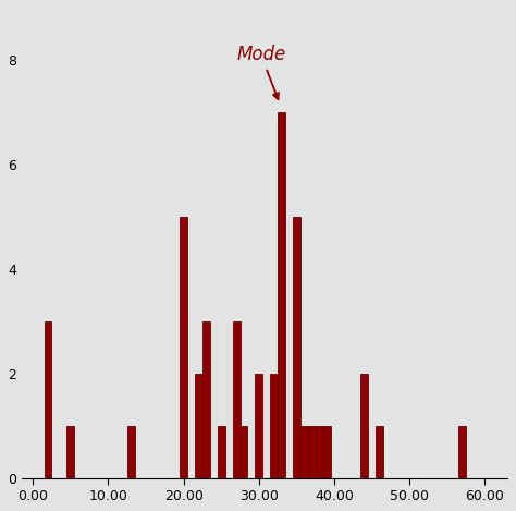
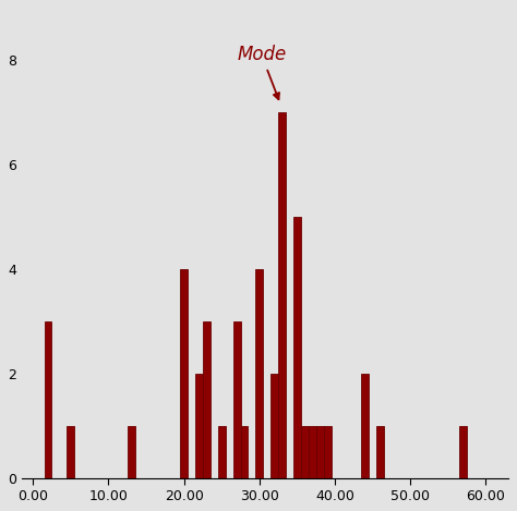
20.00: 5 -> 4
30.00: 2 -> 4
